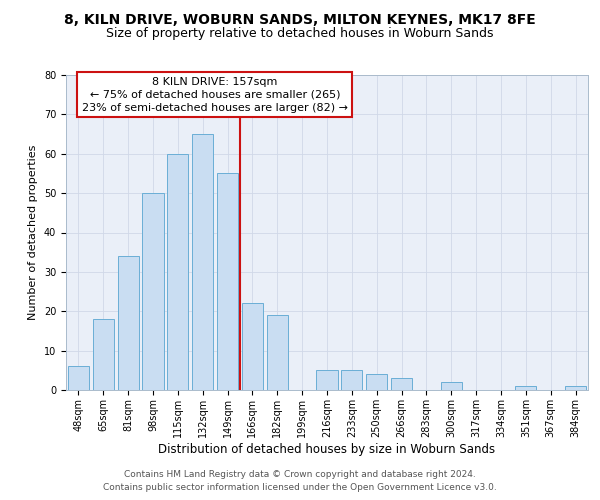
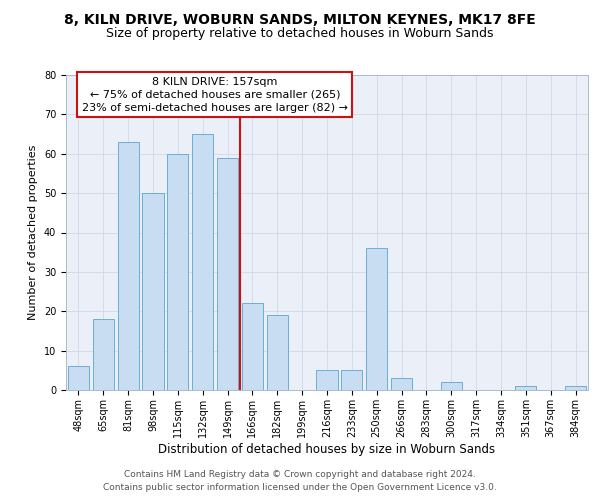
81sqm: 34 -> 63
149sqm: 55 -> 59
250sqm: 4 -> 36
